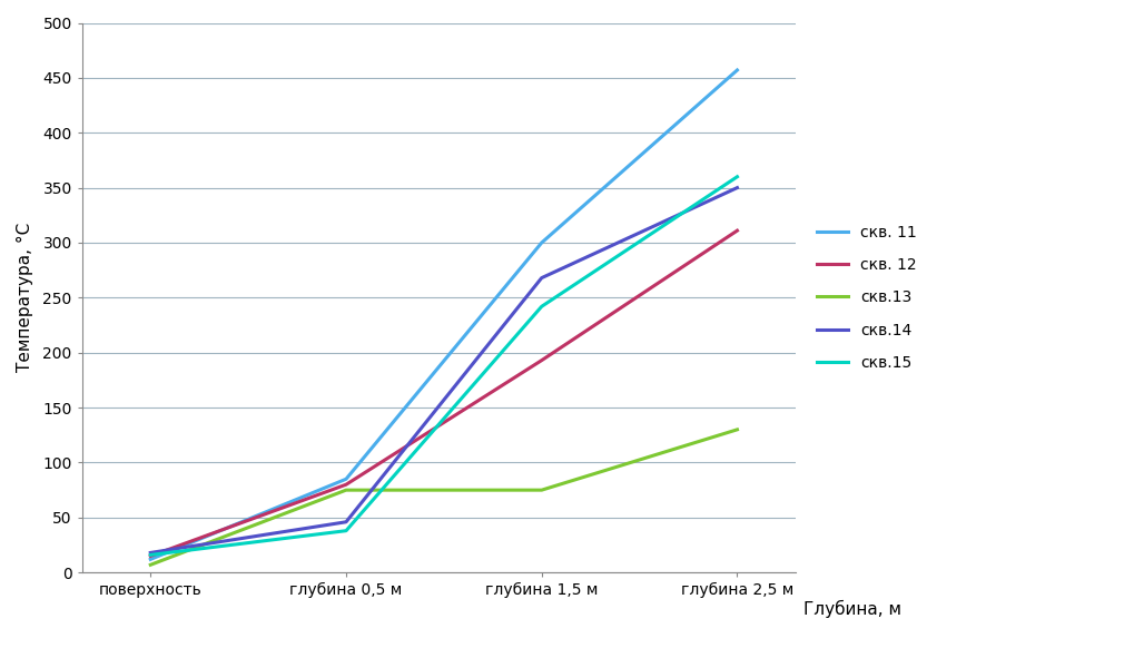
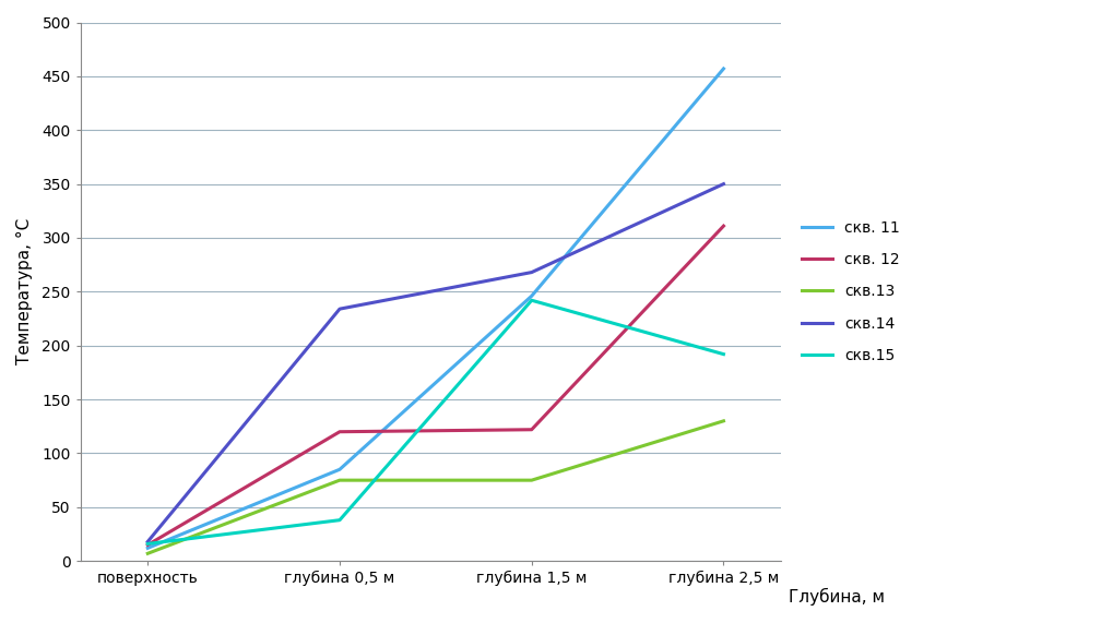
скв. 12/глубина 0,5 м: 80 -> 120
скв.14/глубина 0,5 м: 46 -> 234
скв. 11/глубина 1,5 м: 300 -> 246
скв. 12/глубина 1,5 м: 193 -> 122
скв.15/глубина 2,5 м: 360 -> 192
